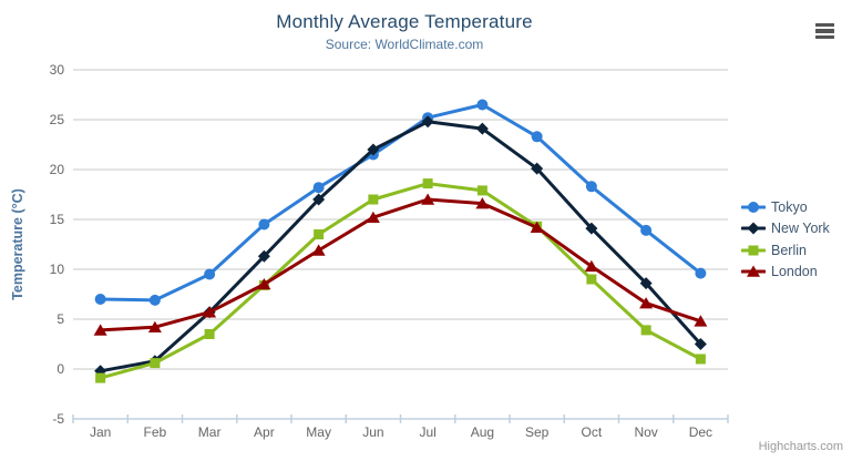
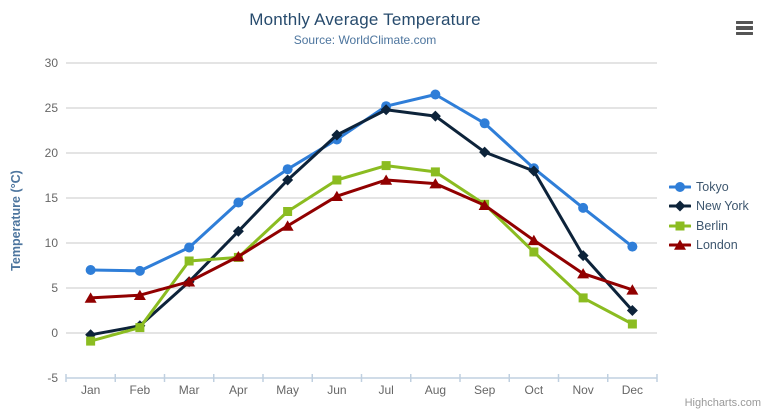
Berlin/Mar: 4 -> 8
New York/Oct: 14 -> 18
